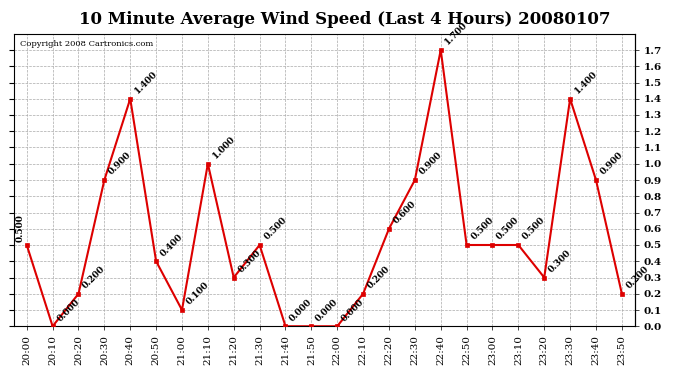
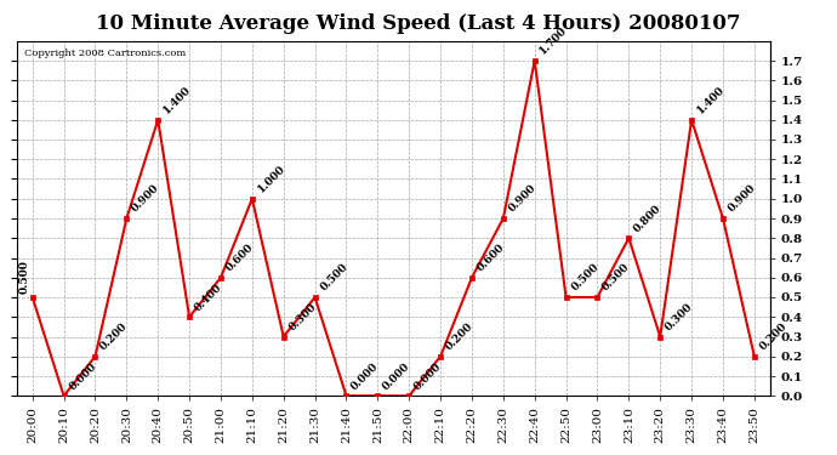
21:00: 0.100 -> 0.600
23:10: 0.500 -> 0.800
